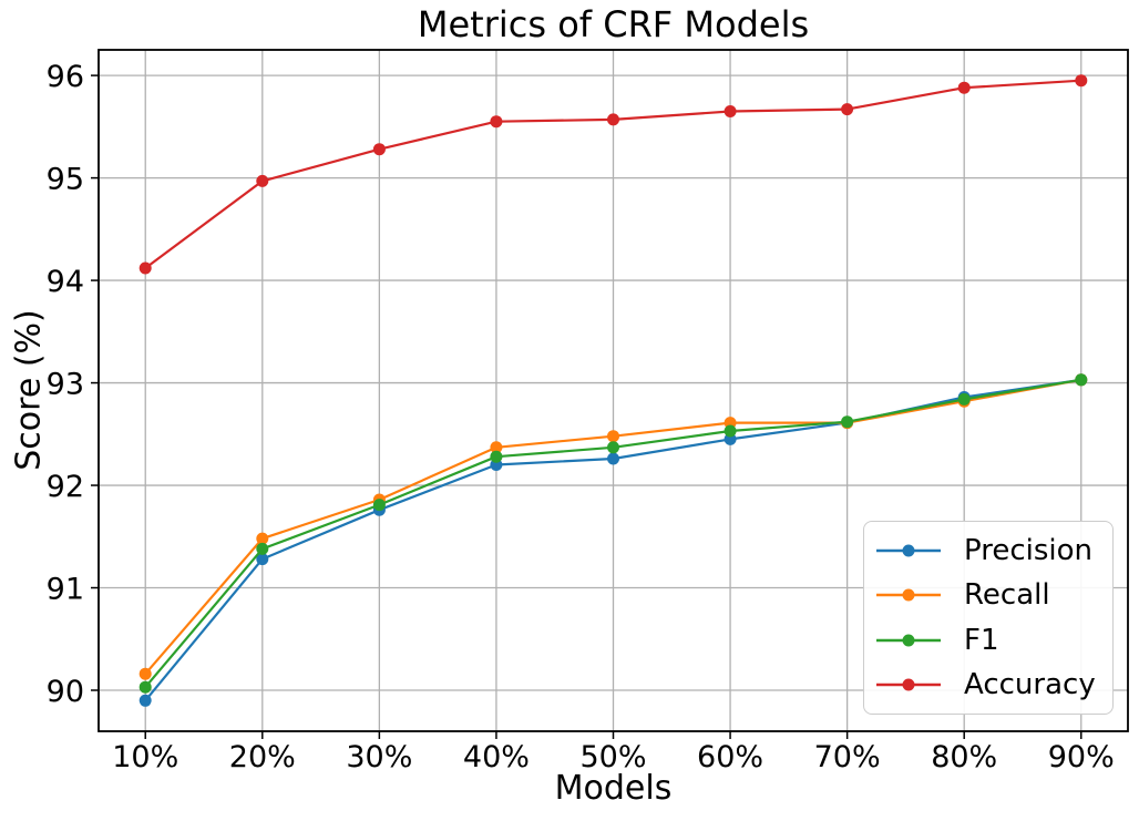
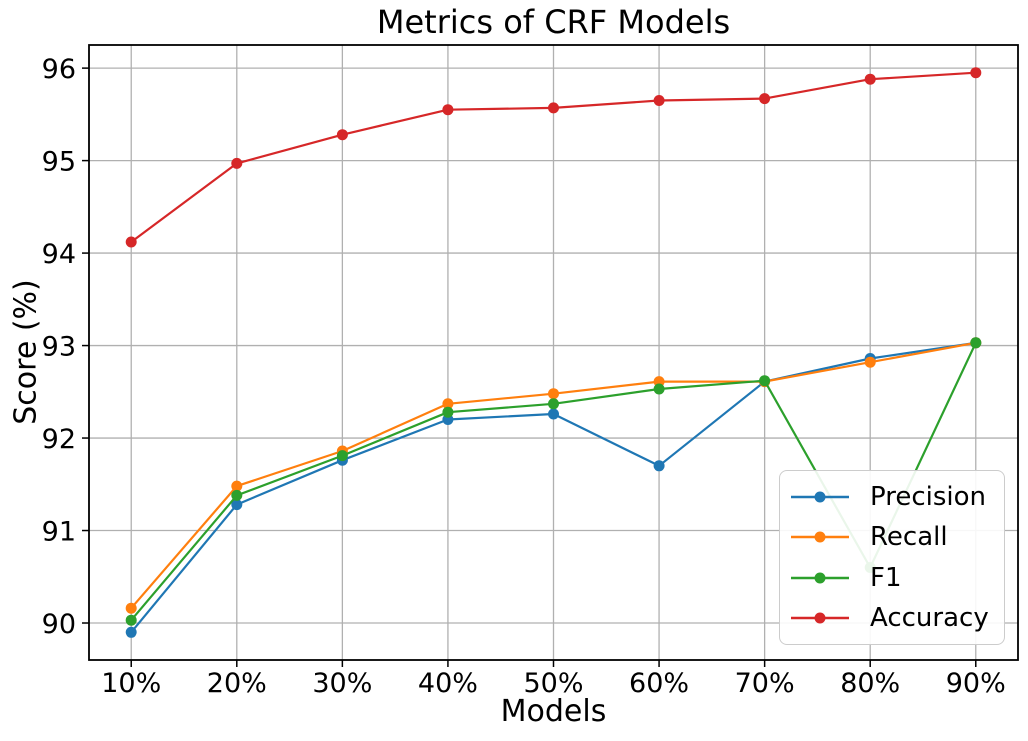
Precision/60%: 92.5 -> 91.7
F1/80%: 92.8 -> 90.6
